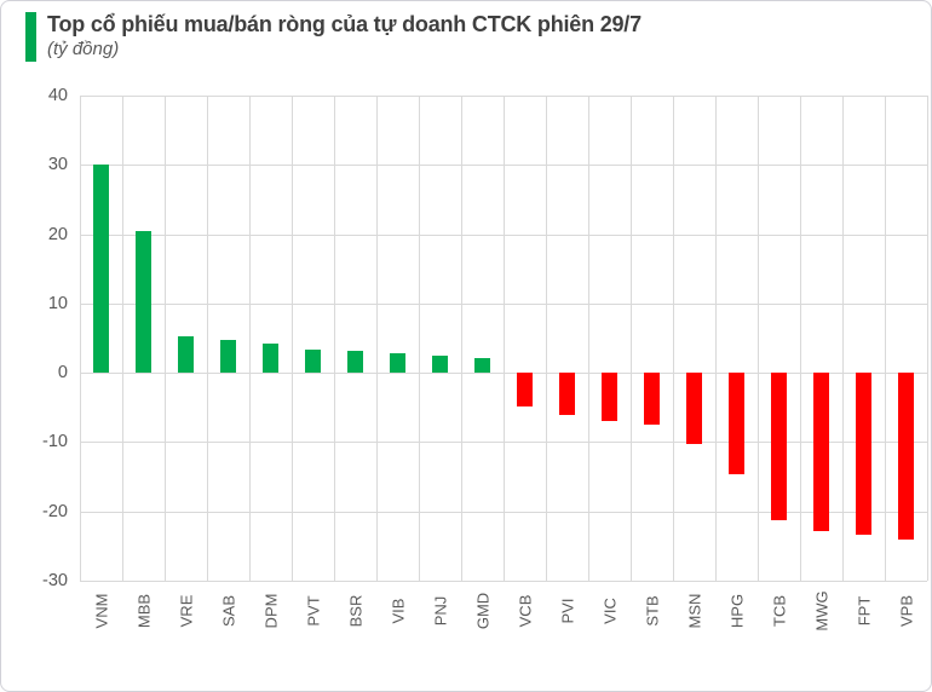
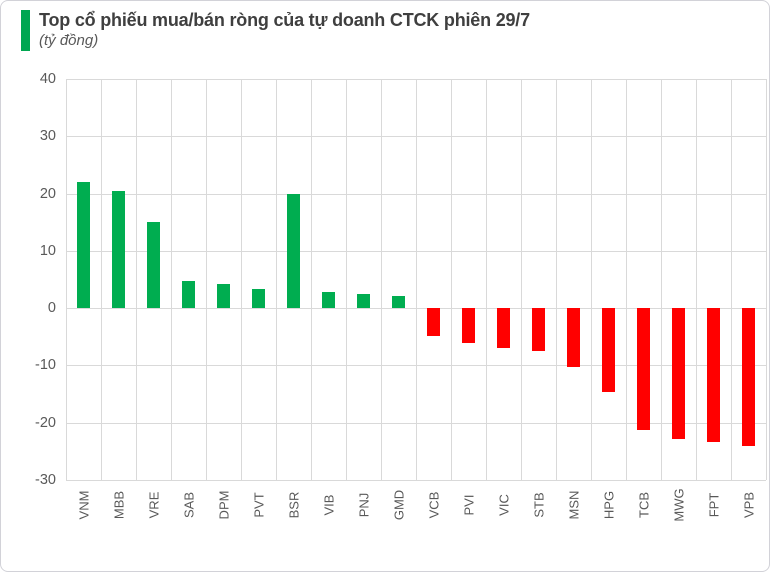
VNM: 30 -> 22
VRE: 5 -> 15
BSR: 3 -> 20
